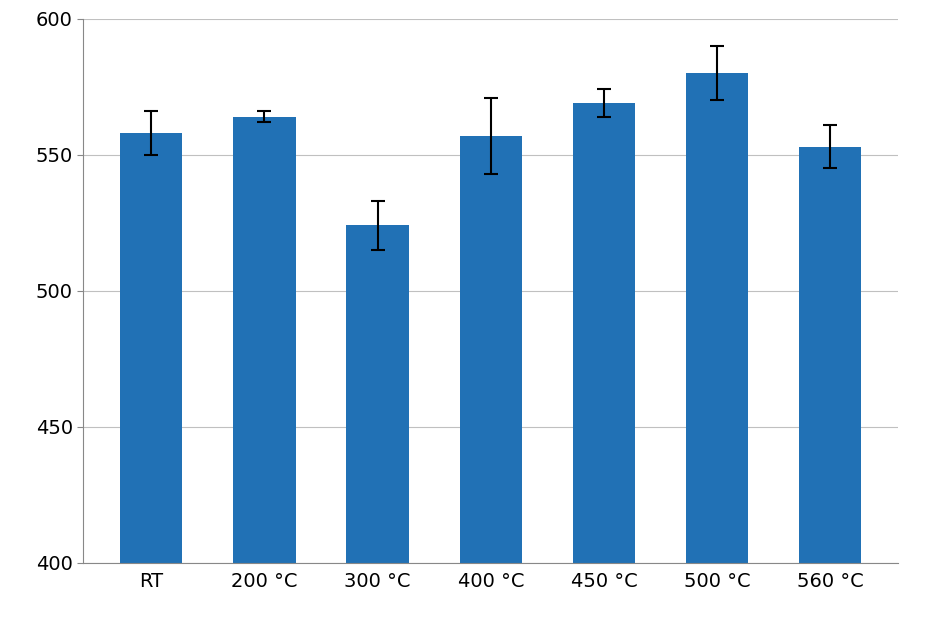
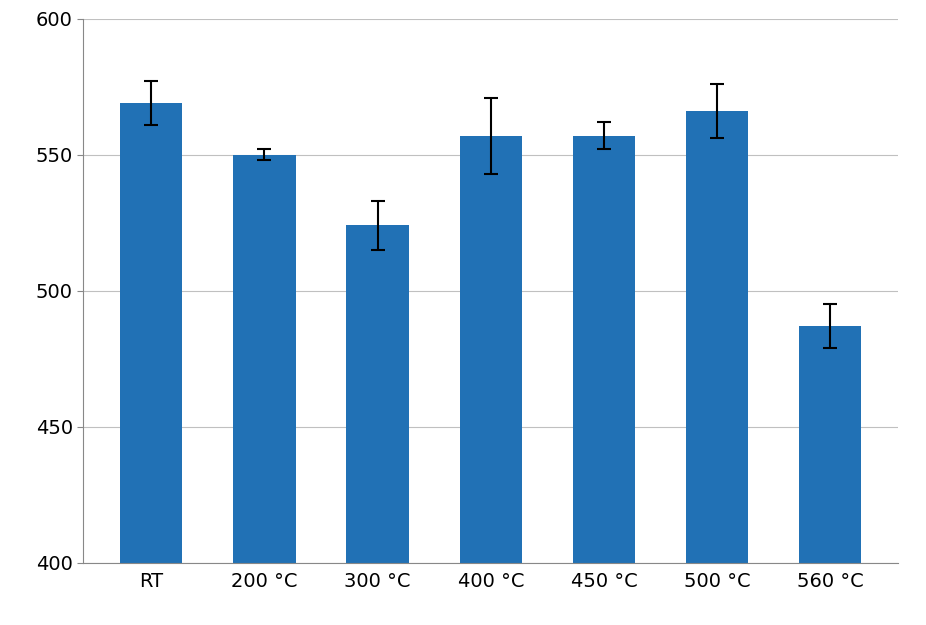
RT: 558 -> 569
200 °C: 564 -> 550
450 °C: 569 -> 557
500 °C: 580 -> 566
560 °C: 553 -> 487
